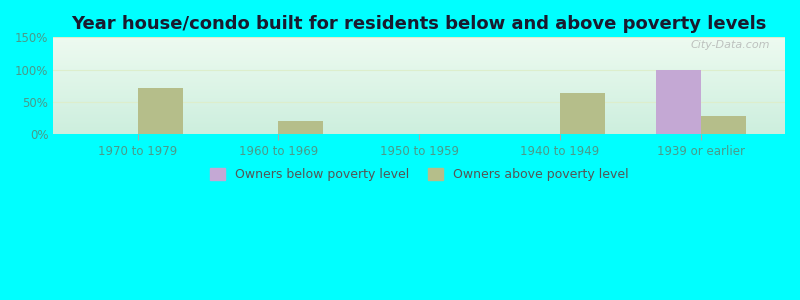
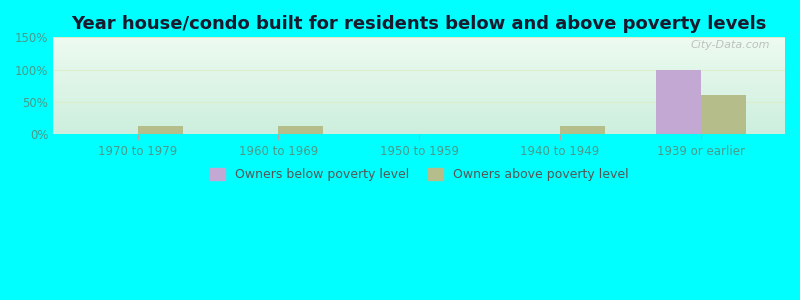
Owners above poverty level/1970 to 1979: 72% -> 13%
Owners above poverty level/1960 to 1969: 20% -> 12%
Owners above poverty level/1940 to 1949: 64% -> 12%
Owners above poverty level/1939 or earlier: 28% -> 60%
